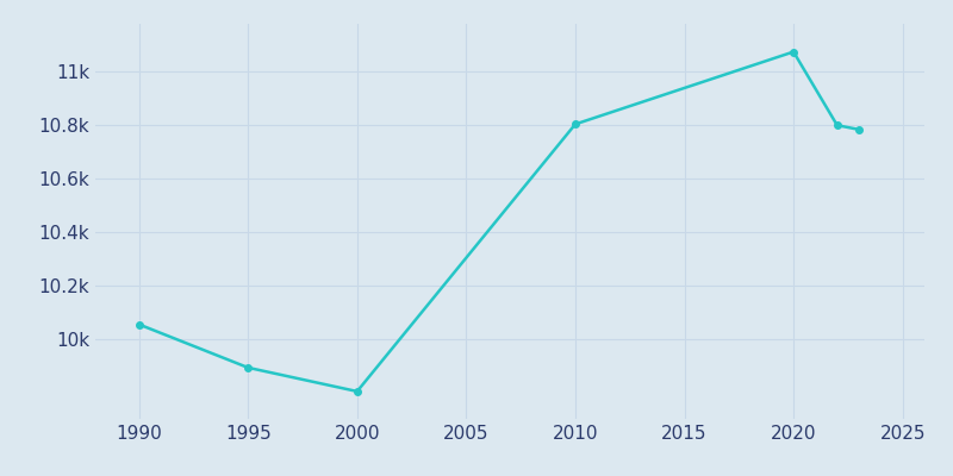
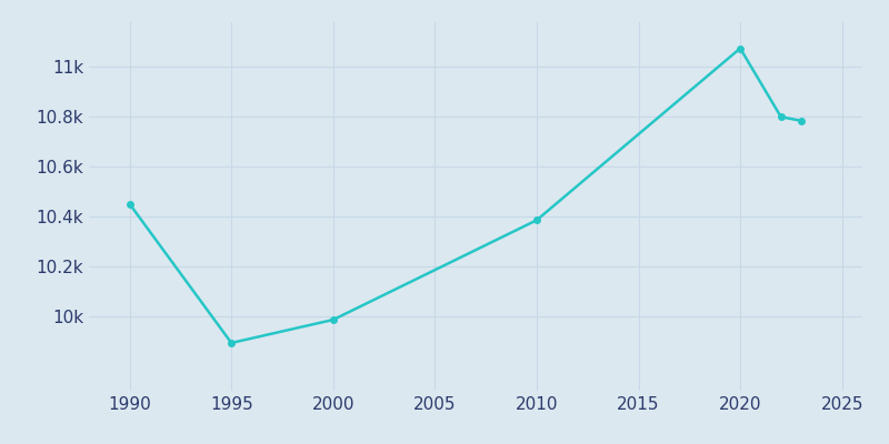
1990: 10.054k -> 10.450k
2000: 9.803k -> 9.985k
2010: 10.804k -> 10.385k
